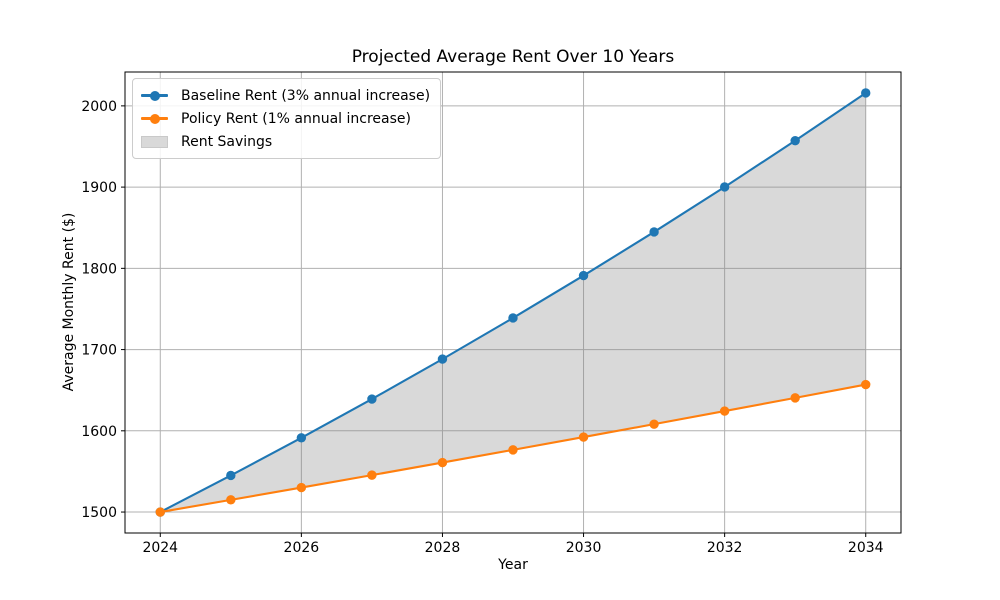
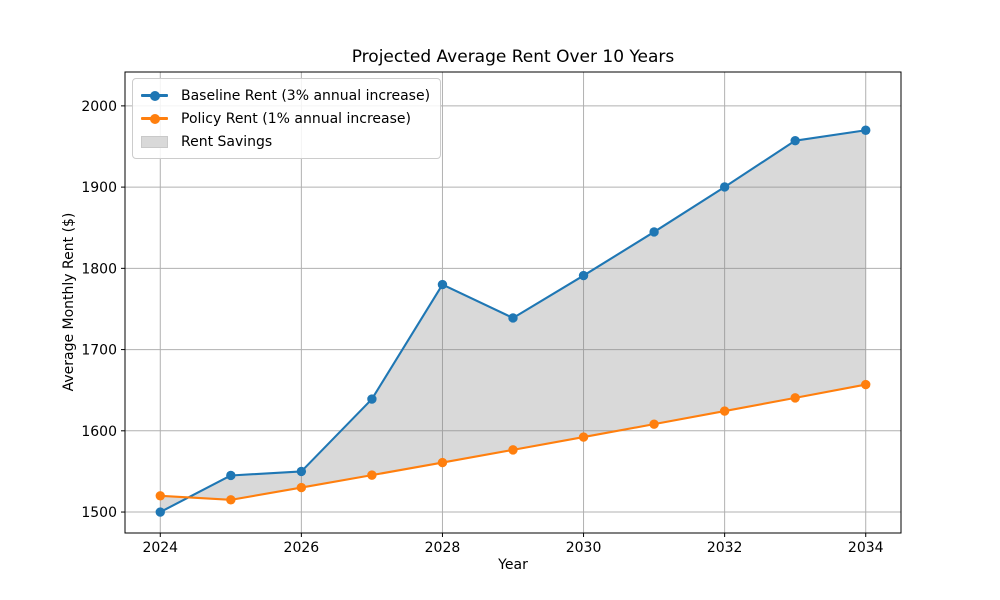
Policy Rent (1% annual increase)/2024: 1500 -> 1520
Baseline Rent (3% annual increase)/2026: 1590 -> 1550
Baseline Rent (3% annual increase)/2028: 1690 -> 1780
Baseline Rent (3% annual increase)/2034: 2020 -> 1970
